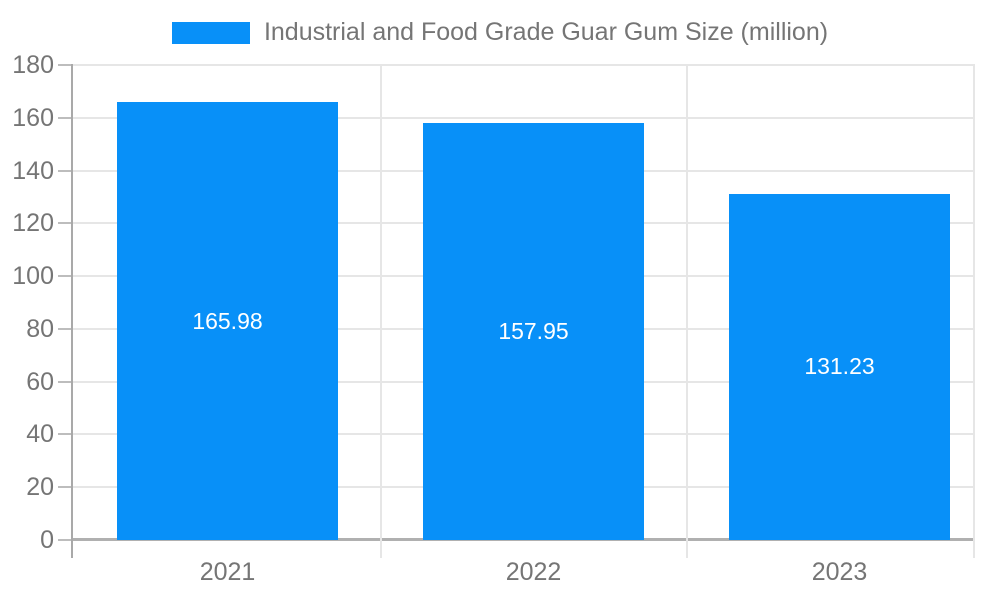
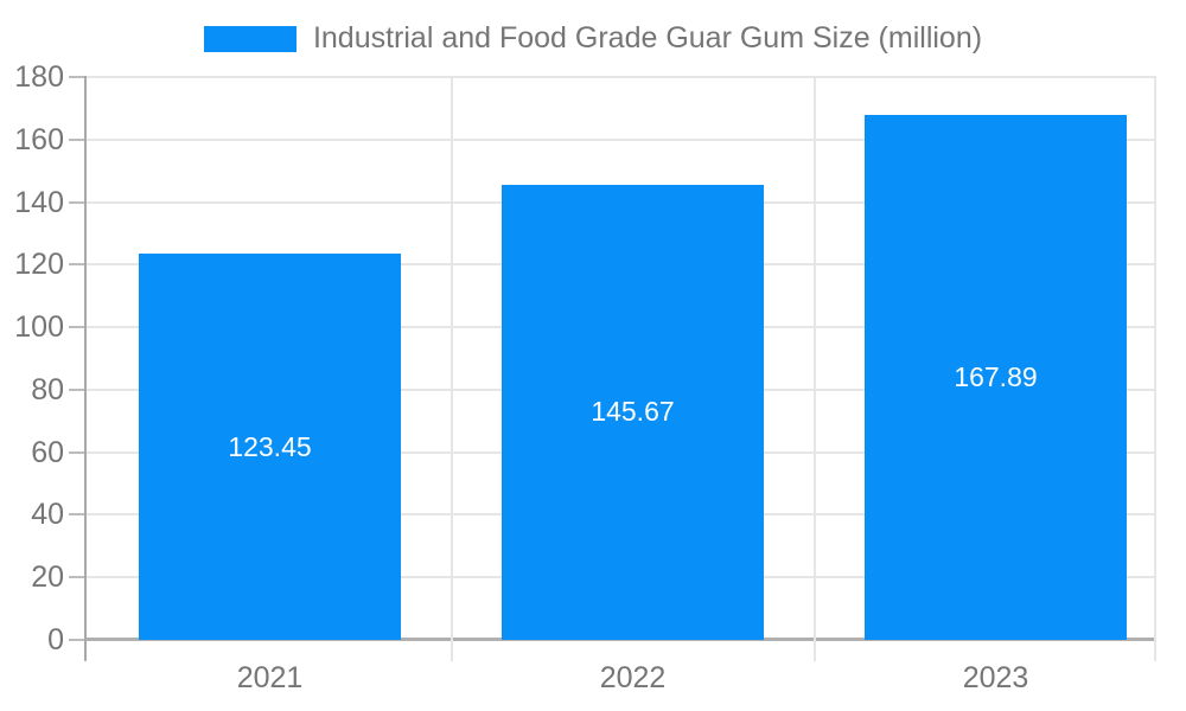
2021: 165.98 -> 123.45
2022: 157.95 -> 145.67
2023: 131.23 -> 167.89
